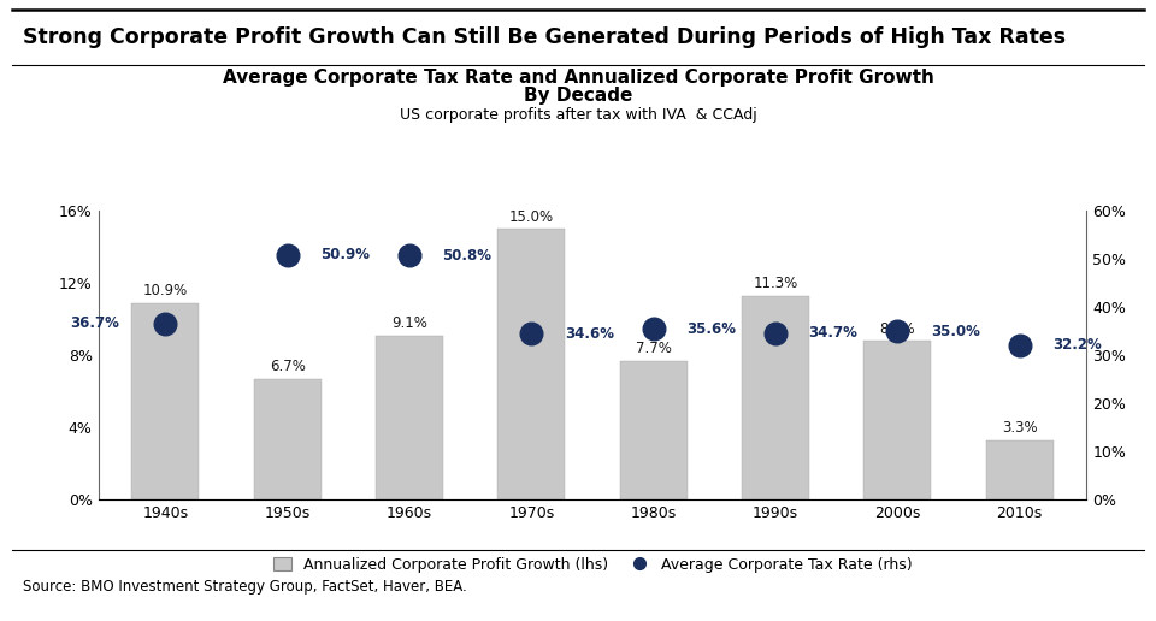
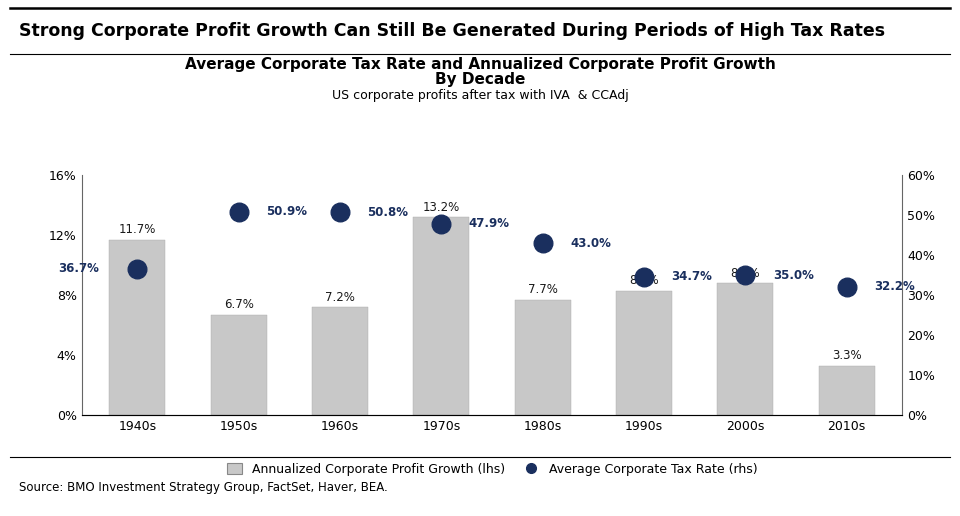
Annualized Corporate Profit Growth (lhs)/1940s: 10.9% -> 11.7%
Annualized Corporate Profit Growth (lhs)/1960s: 9.1% -> 7.2%
Annualized Corporate Profit Growth (lhs)/1970s: 15.0% -> 13.2%
Average Corporate Tax Rate (rhs)/1970s: 34.6% -> 47.9%
Average Corporate Tax Rate (rhs)/1980s: 35.6% -> 43.0%
Annualized Corporate Profit Growth (lhs)/1990s: 11.3% -> 8.3%
